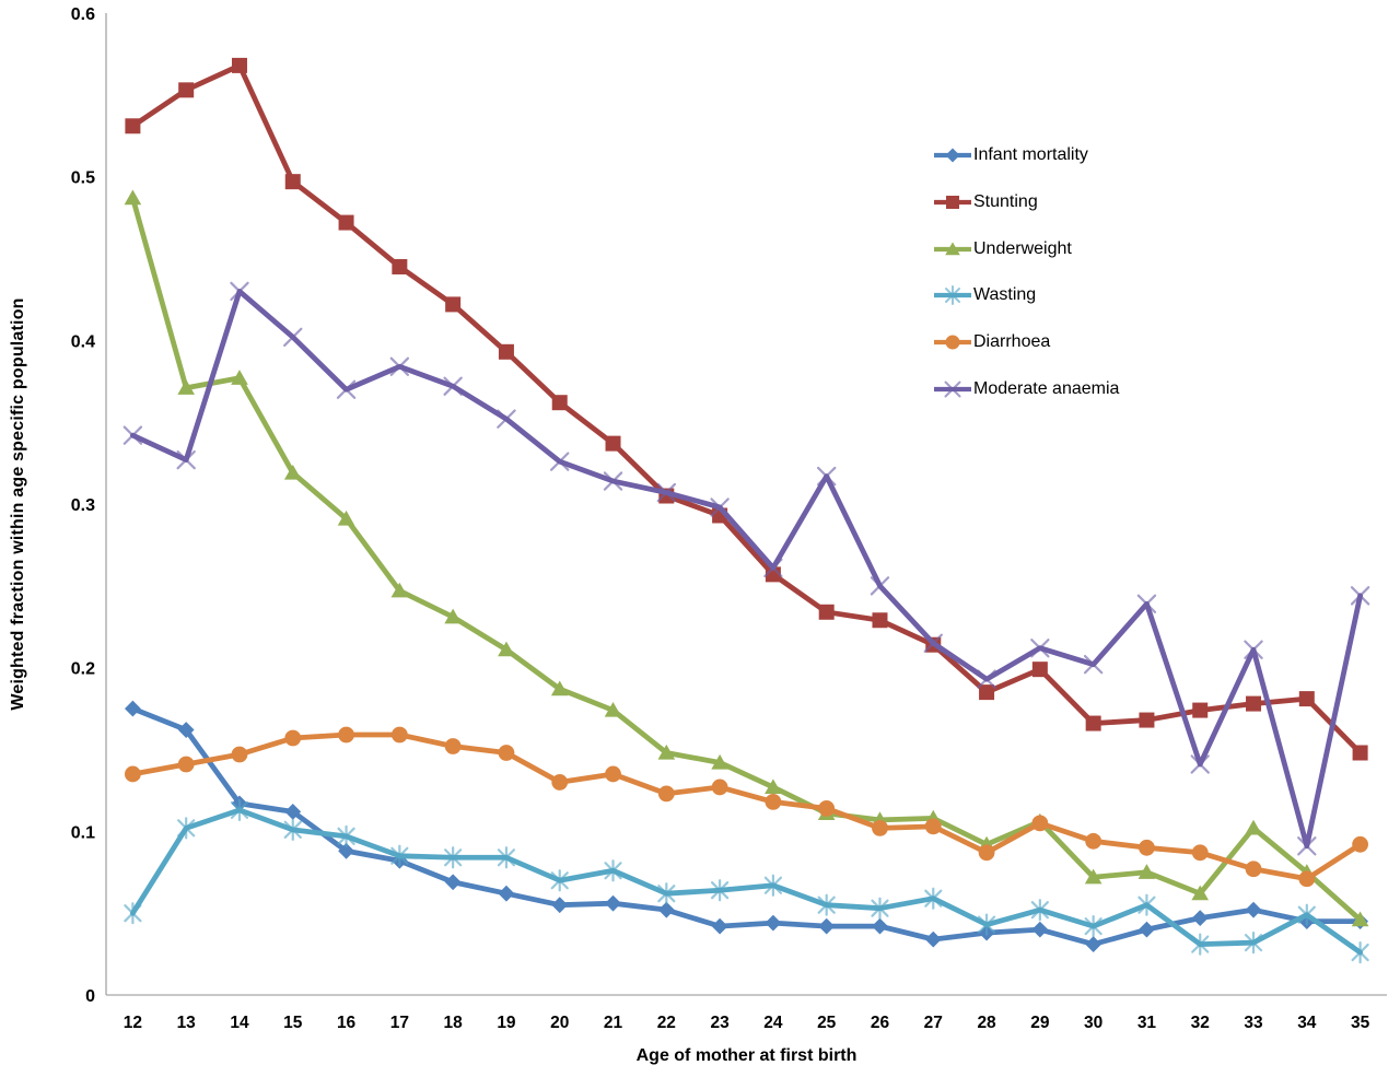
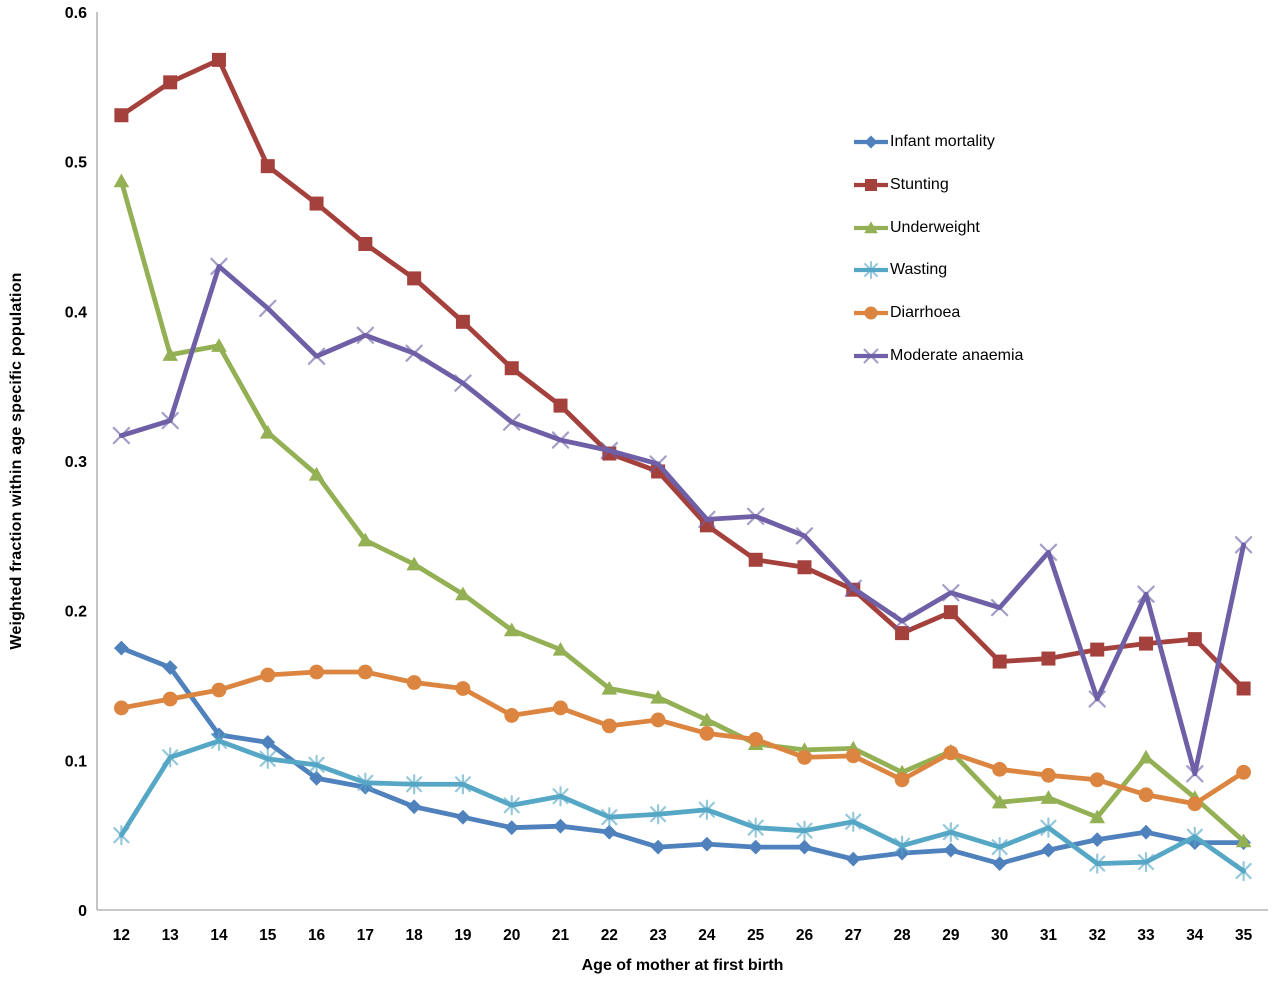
Moderate anaemia/12: 0.342 -> 0.317
Moderate anaemia/25: 0.317 -> 0.263
